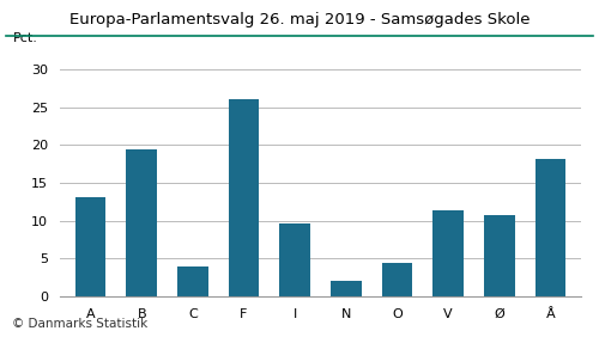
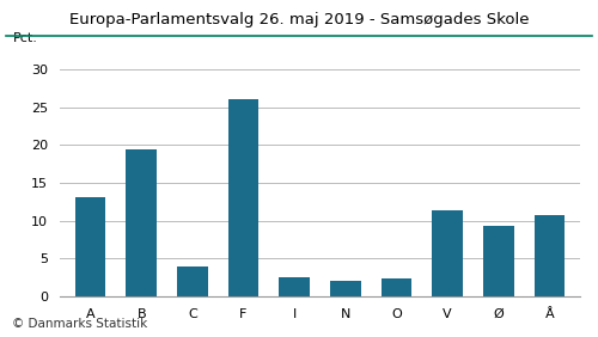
I: 9.6 -> 2.6
O: 4.4 -> 2.4
Ø: 10.8 -> 9.3
Å: 18.2 -> 10.7
